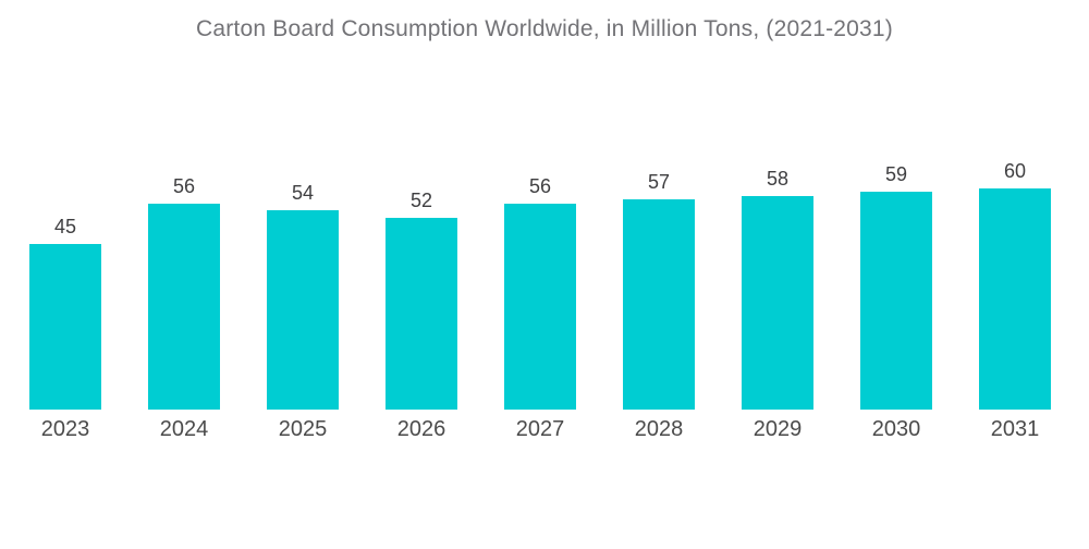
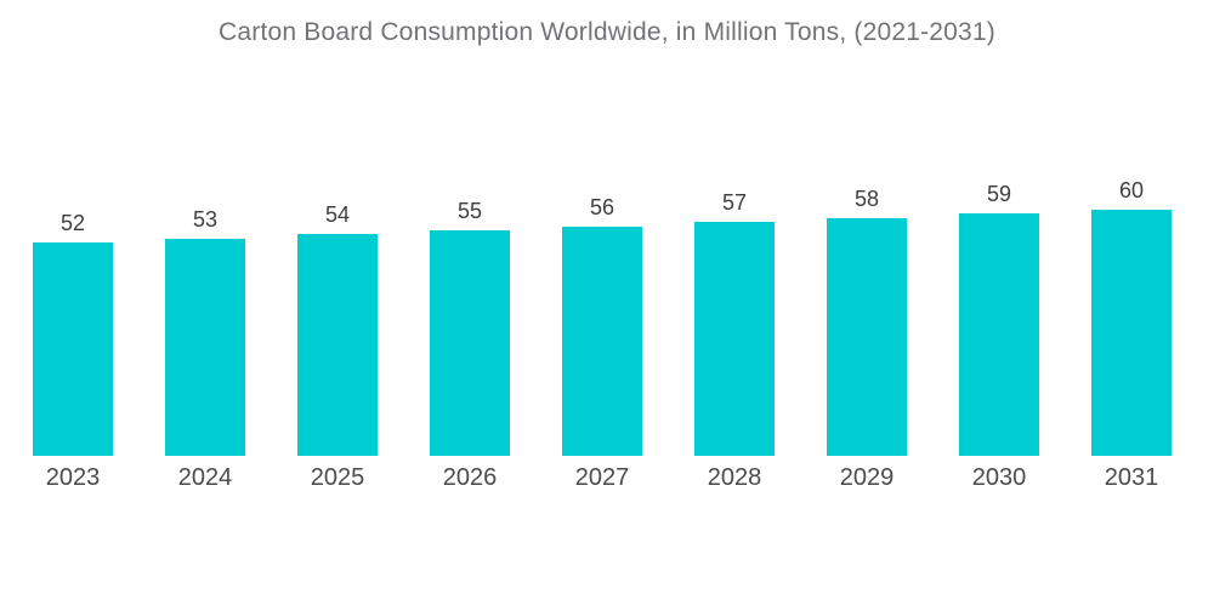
2023: 45 -> 52
2024: 56 -> 53
2026: 52 -> 55
